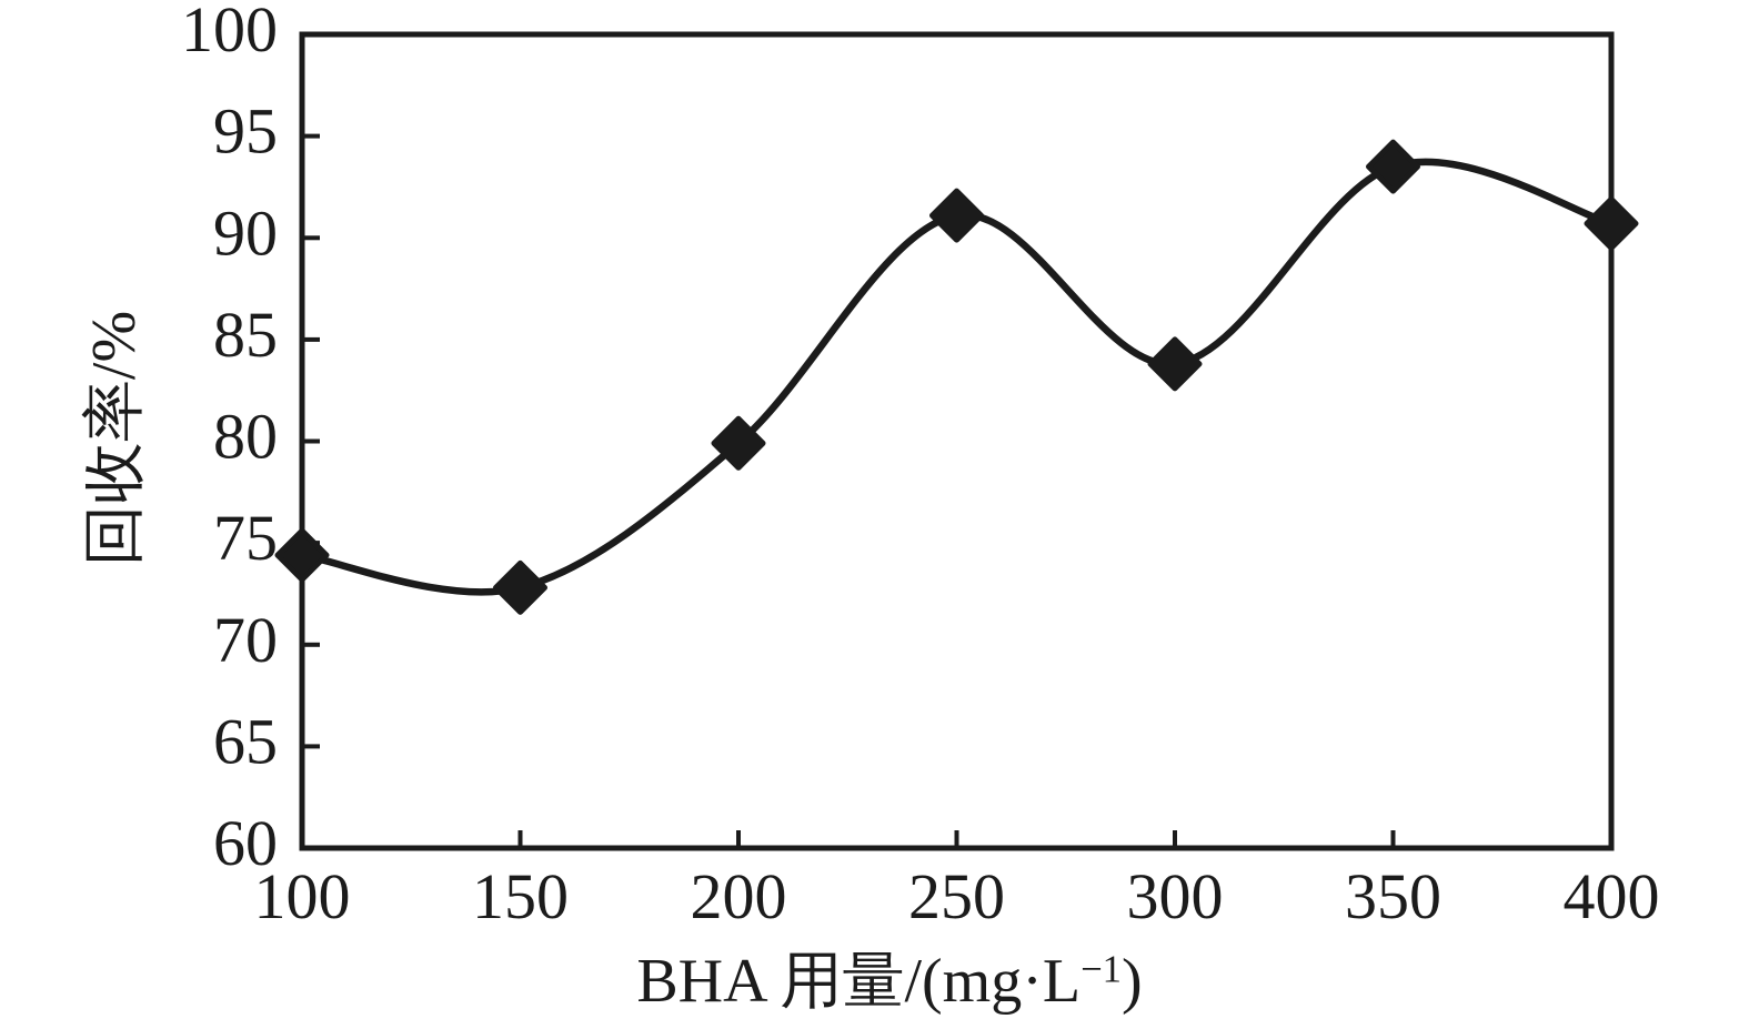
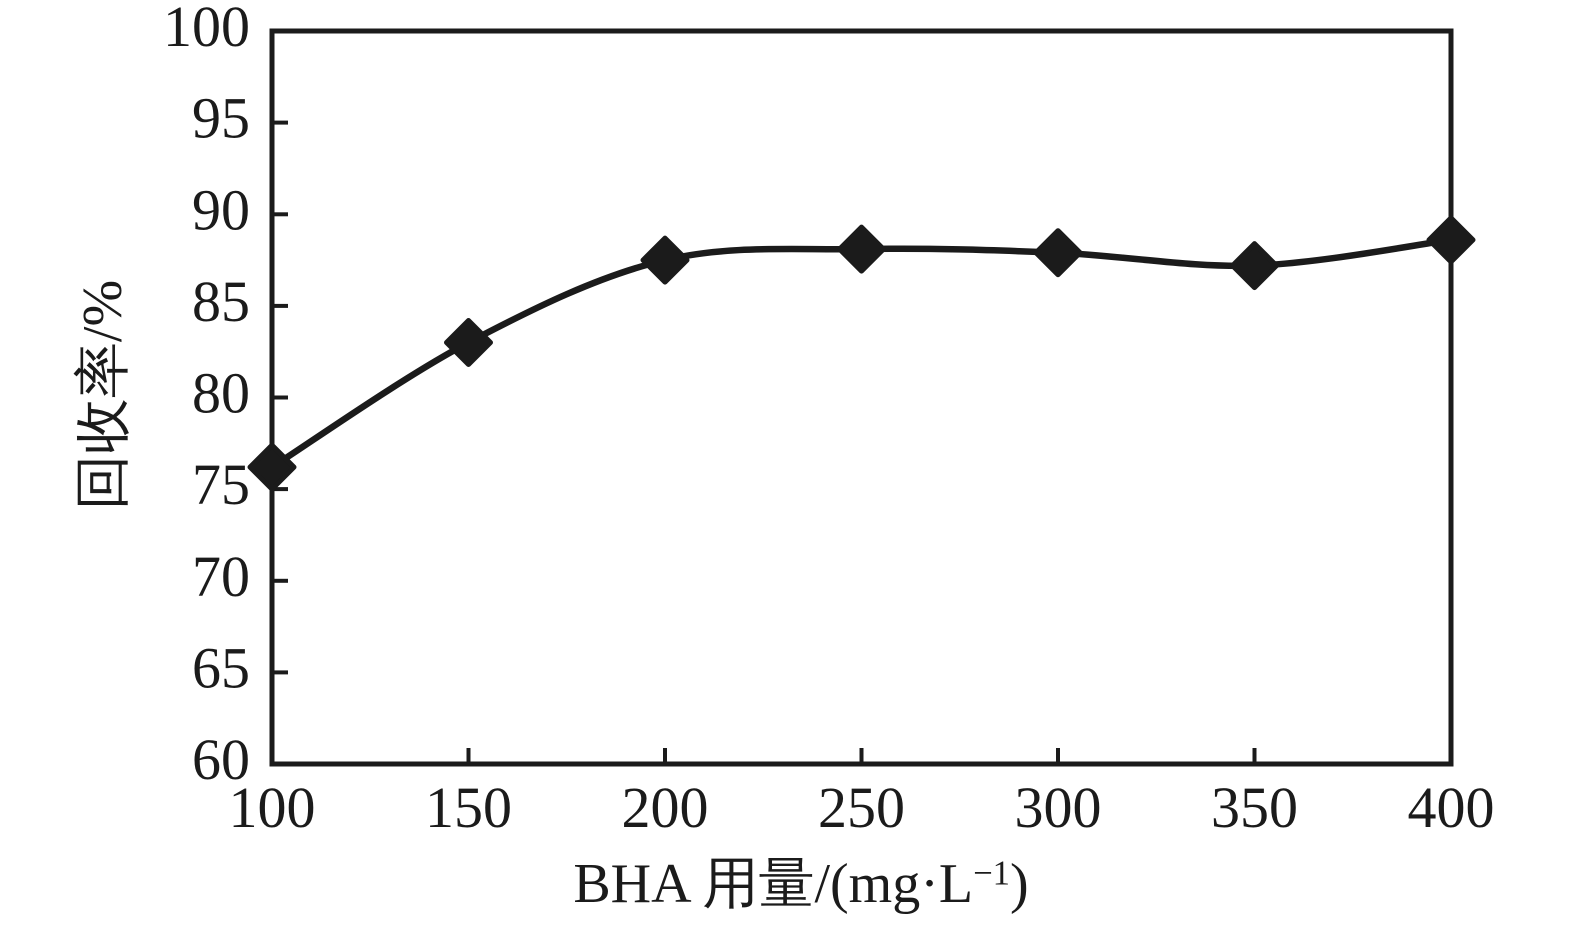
100: 74.4 -> 76.2
150: 72.8 -> 83.0
200: 79.9 -> 87.5
250: 91.1 -> 88.1
300: 83.8 -> 87.9
350: 93.5 -> 87.2
400: 90.7 -> 88.6
